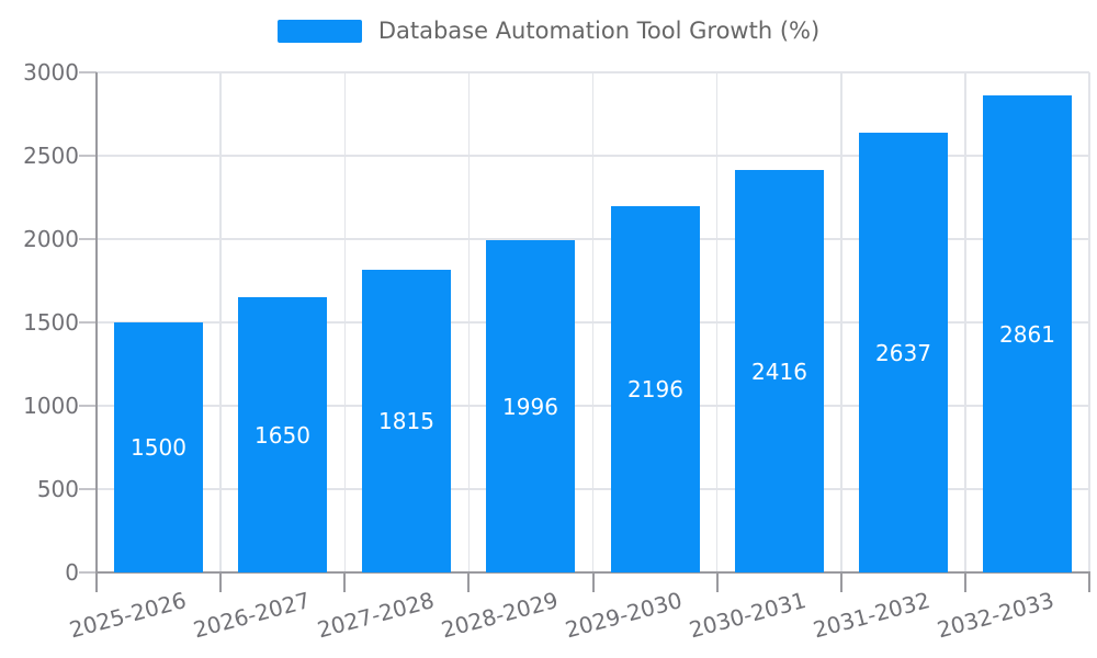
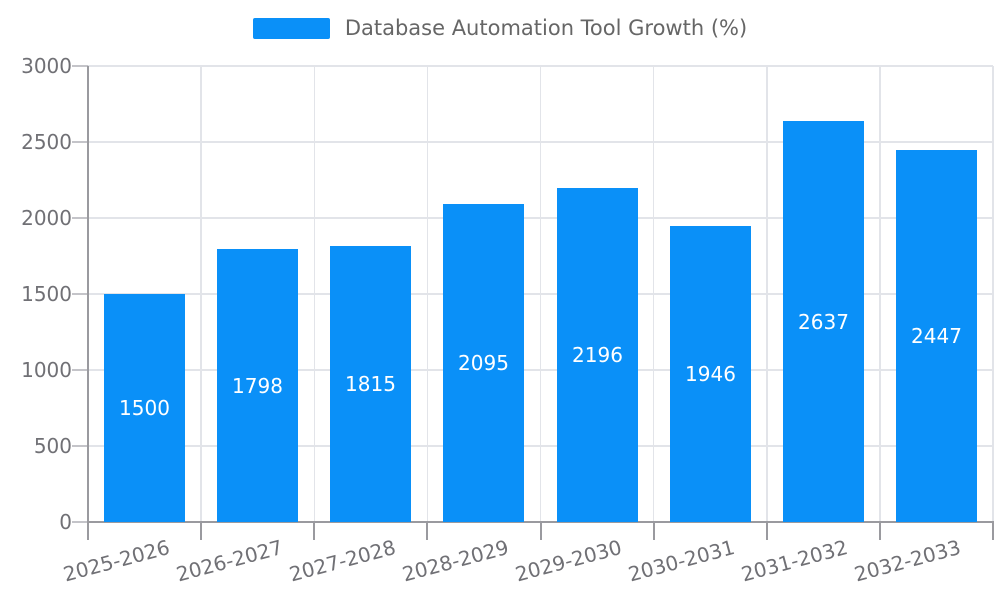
2026-2027: 1650 -> 1798
2028-2029: 1996 -> 2095
2030-2031: 2416 -> 1946
2032-2033: 2861 -> 2447
